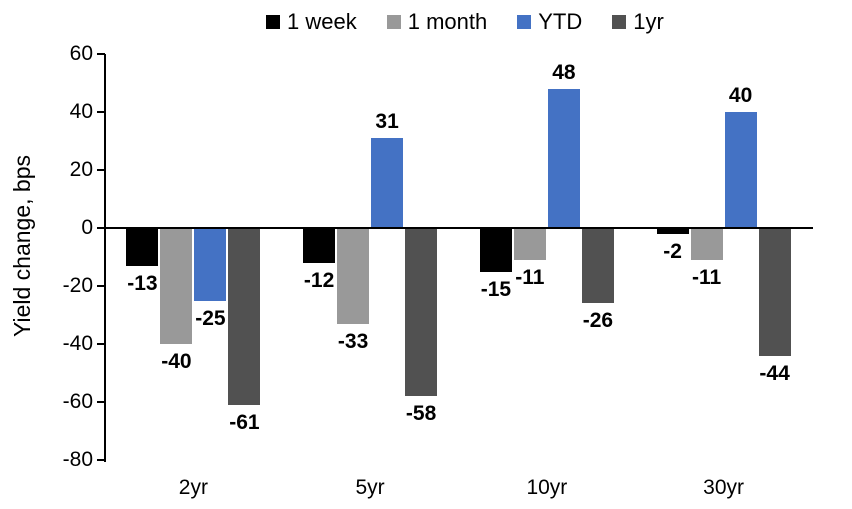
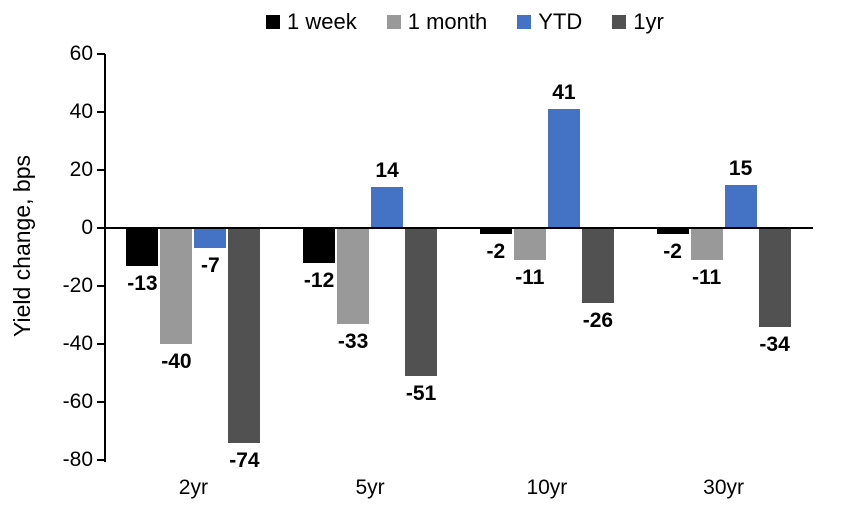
YTD/2yr: -25 -> -7
1yr/2yr: -61 -> -74
YTD/5yr: 31 -> 14
1yr/5yr: -58 -> -51
1 week/10yr: -15 -> -2
YTD/10yr: 48 -> 41
YTD/30yr: 40 -> 15
1yr/30yr: -44 -> -34
